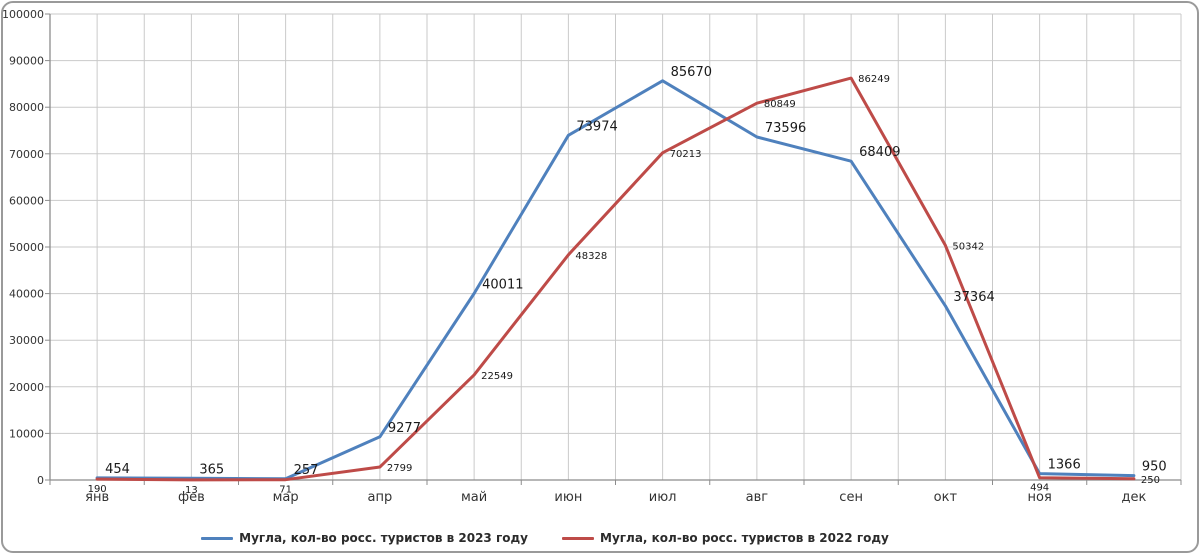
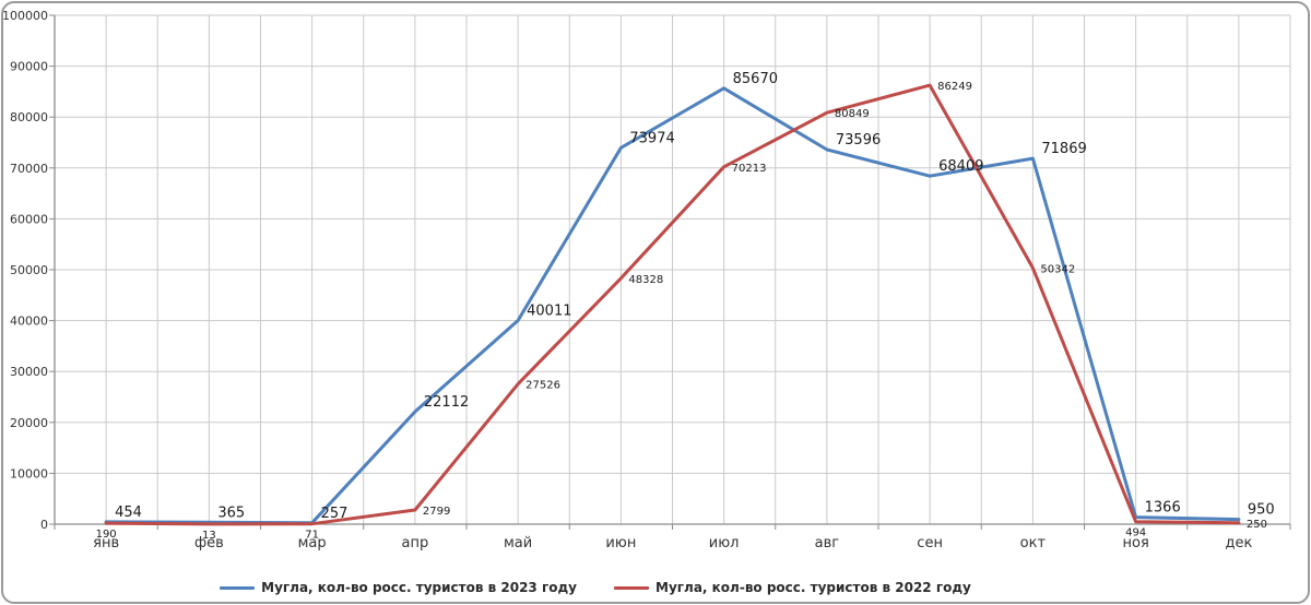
Мугла, кол-во росс. туристов в 2023 году/апр: 9277 -> 22112
Мугла, кол-во росс. туристов в 2022 году/май: 22549 -> 27526
Мугла, кол-во росс. туристов в 2023 году/окт: 37364 -> 71869
